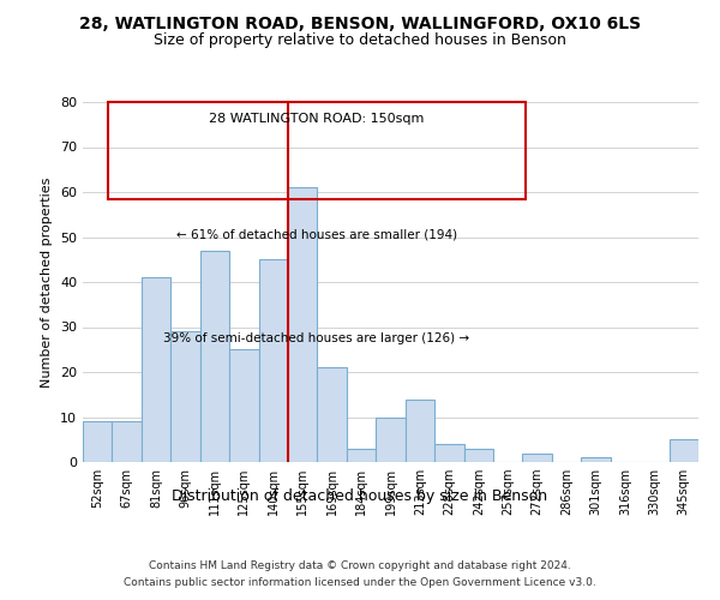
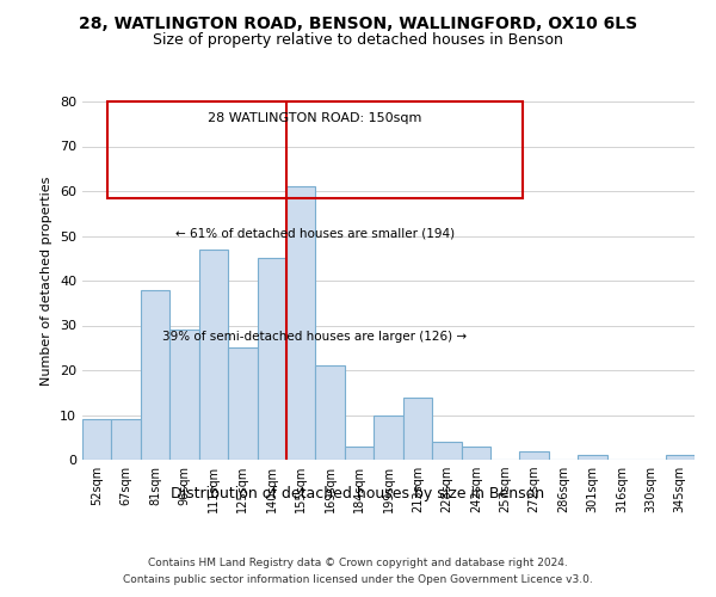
81sqm: 41 -> 38
345sqm: 5 -> 1
